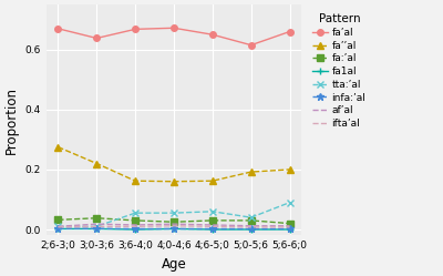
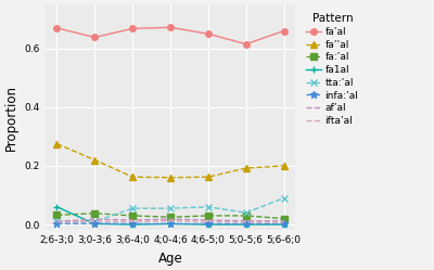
fa1al/2;6-3;0: 0.002 -> 0.060
